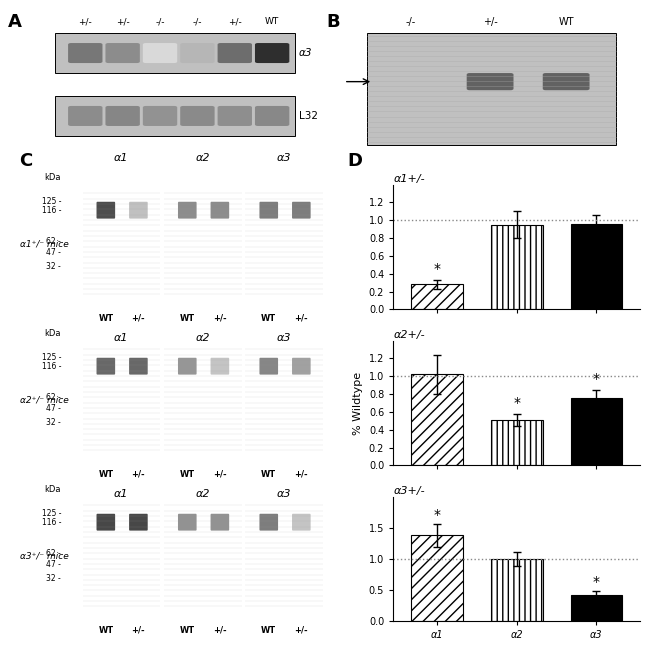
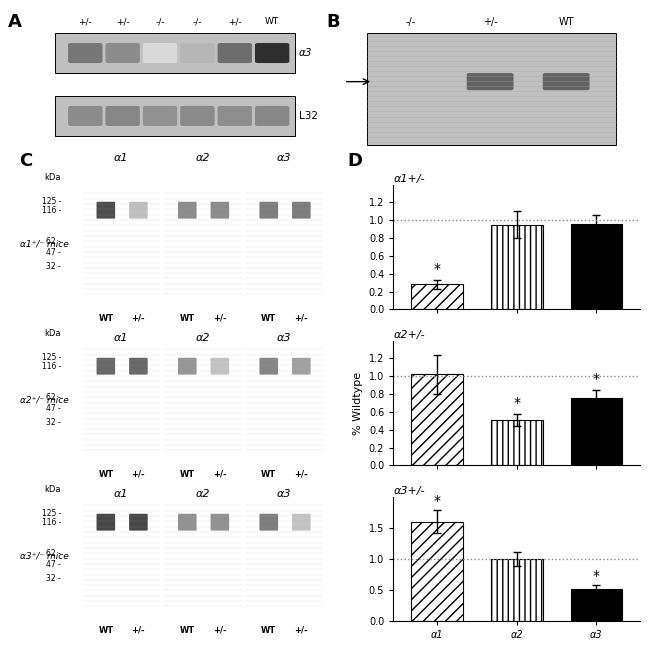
α3+/-/α1: 1.38 -> 1.60
α3+/-/α3: 0.42 -> 0.52
